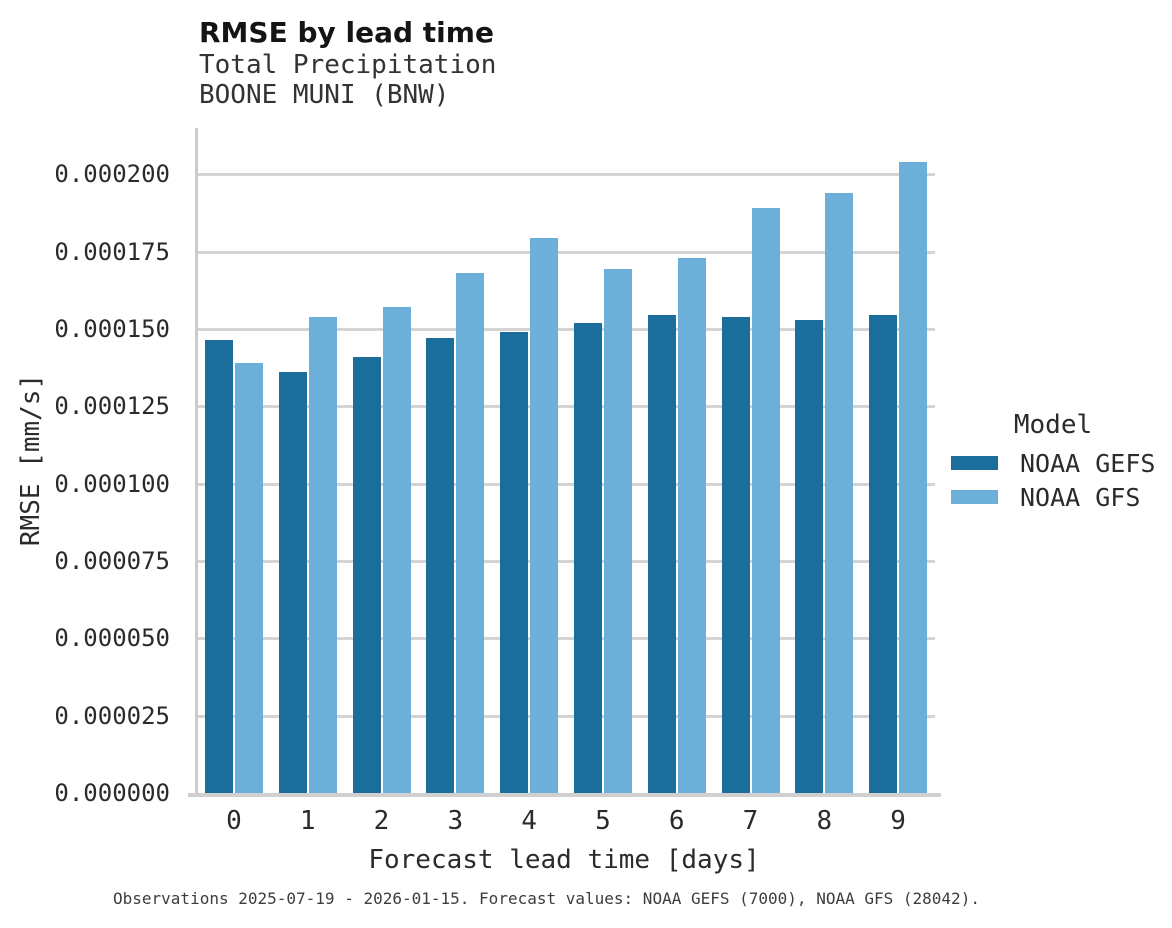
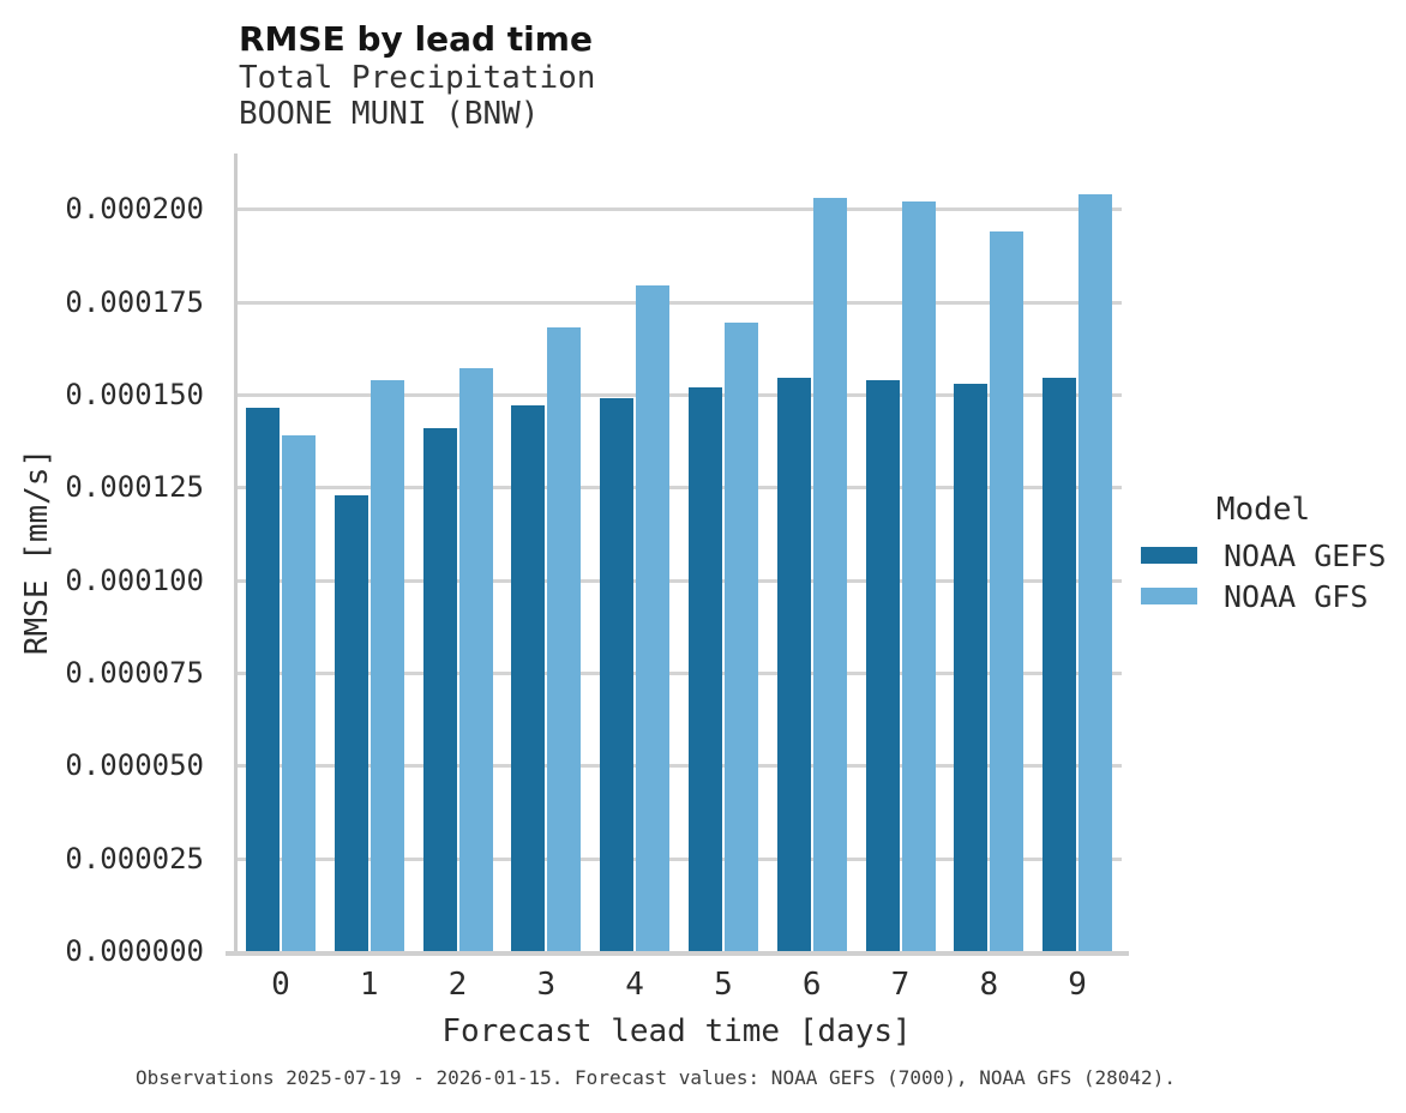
NOAA GEFS/1: 0.000136 -> 0.000123
NOAA GFS/6: 0.000173 -> 0.000203
NOAA GFS/7: 0.000189 -> 0.000202
